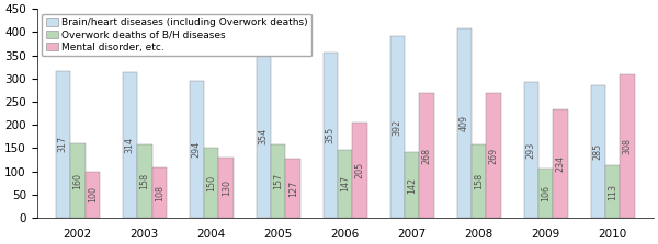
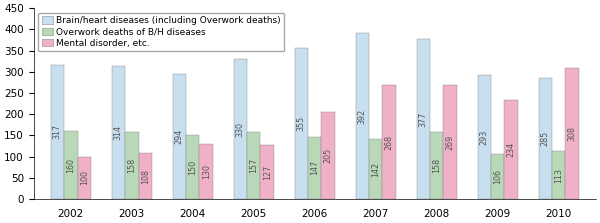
Brain/heart diseases (including Overwork deaths)/2005: 354 -> 330
Brain/heart diseases (including Overwork deaths)/2008: 409 -> 377
